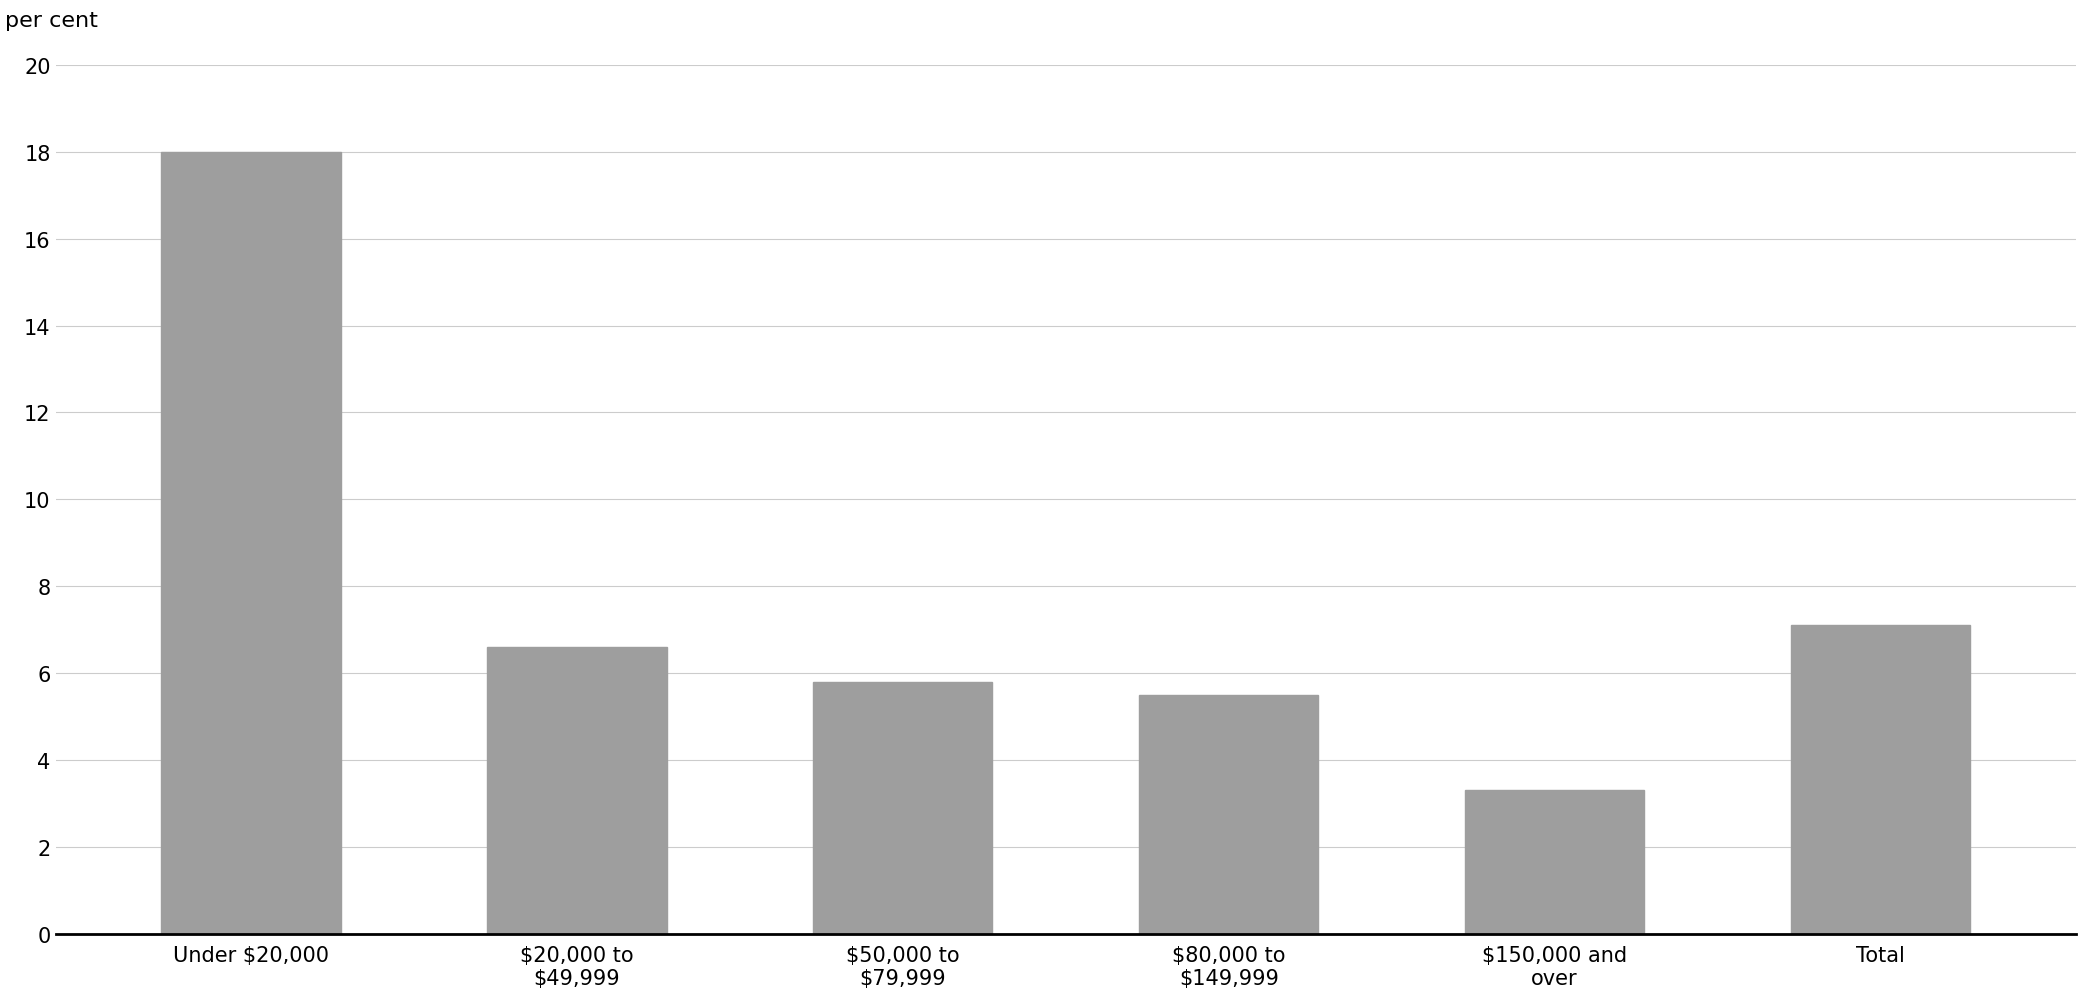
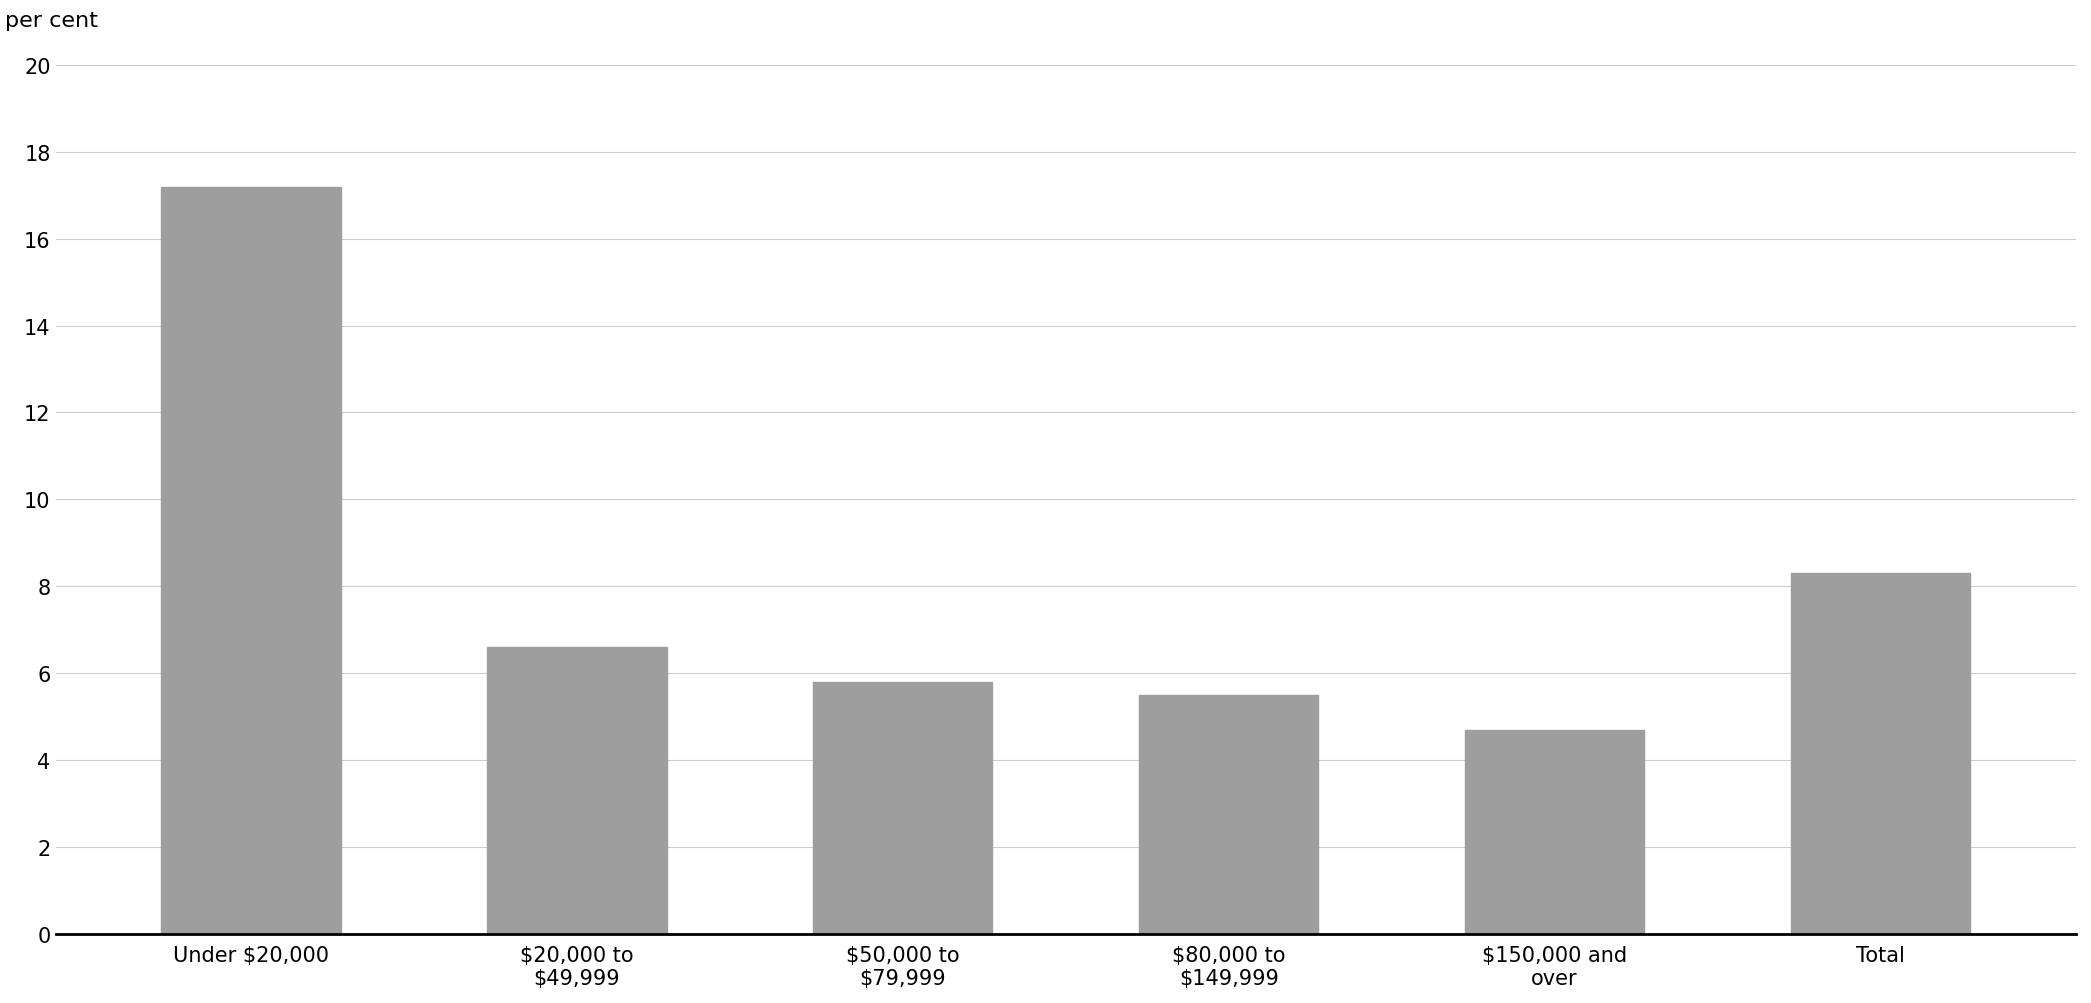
Under $20,000: 18.0 -> 17.2
$150,000 and over: 3.3 -> 4.7
Total: 7.1 -> 8.3
